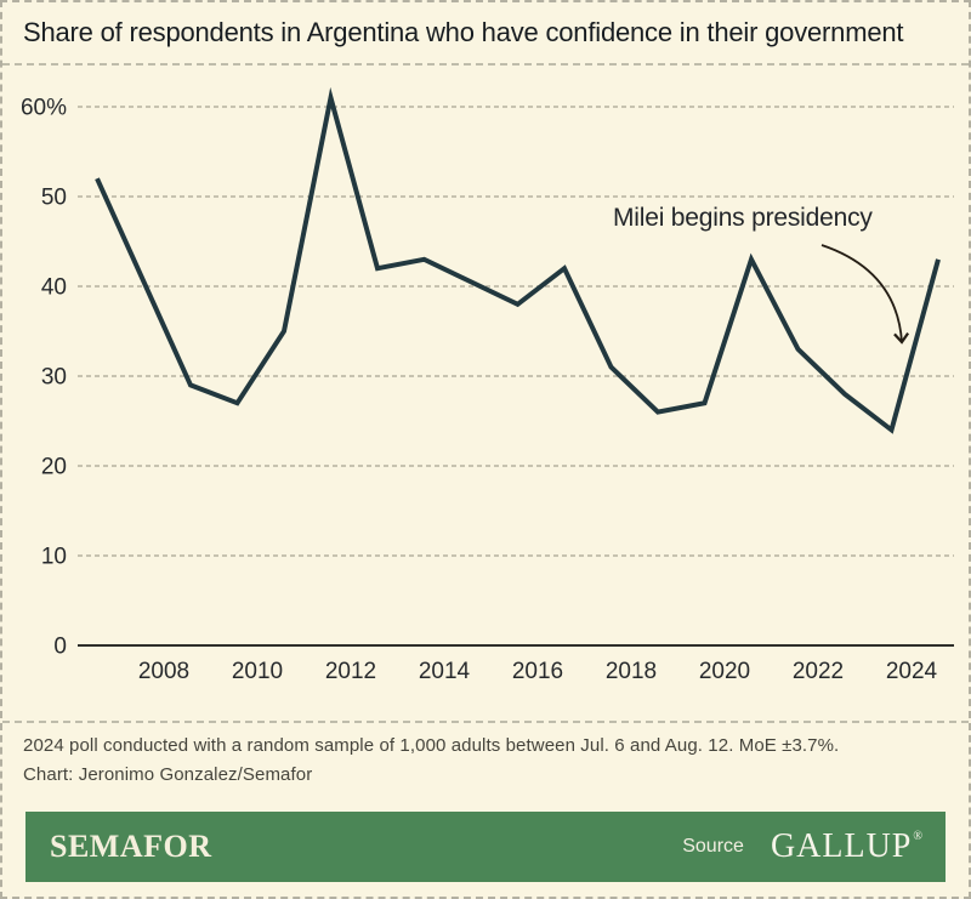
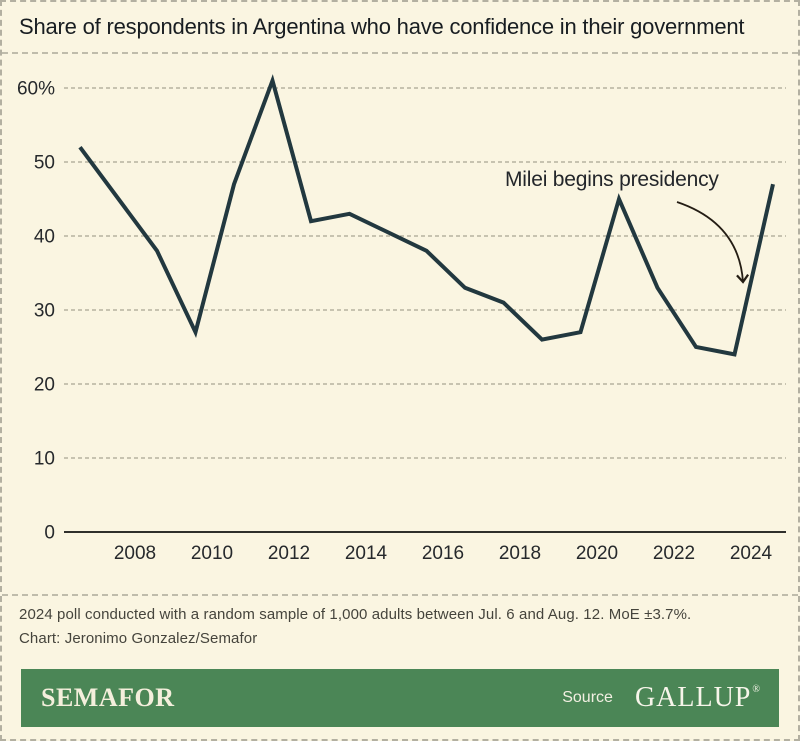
2008: 29% -> 38%
2010: 35% -> 47%
2016: 42% -> 33%
2020: 43% -> 45%
2022: 28% -> 25%
2024: 43% -> 47%
